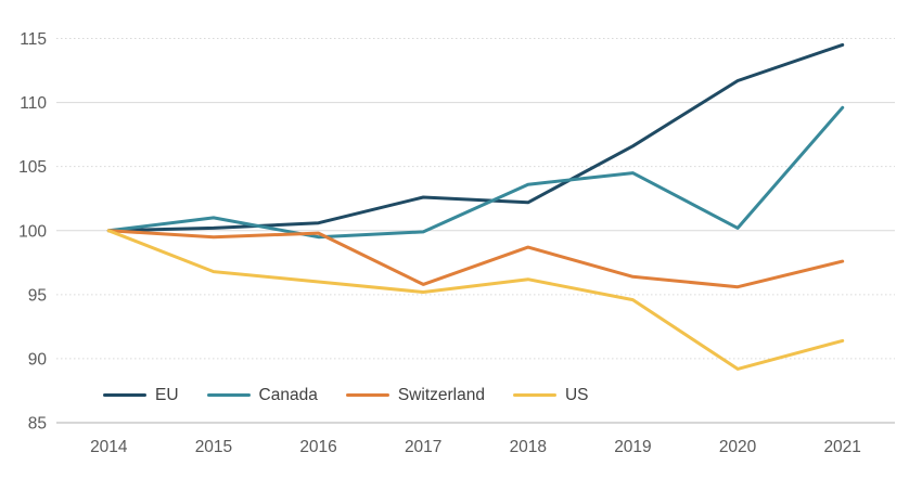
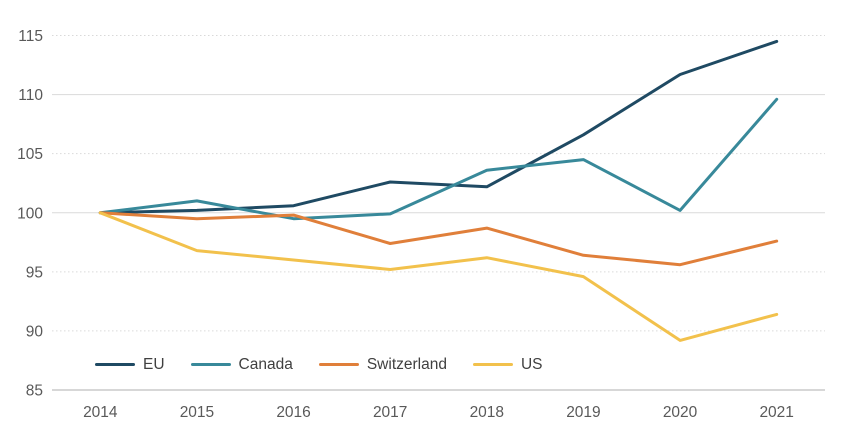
Switzerland/2017: 95.8 -> 97.4
